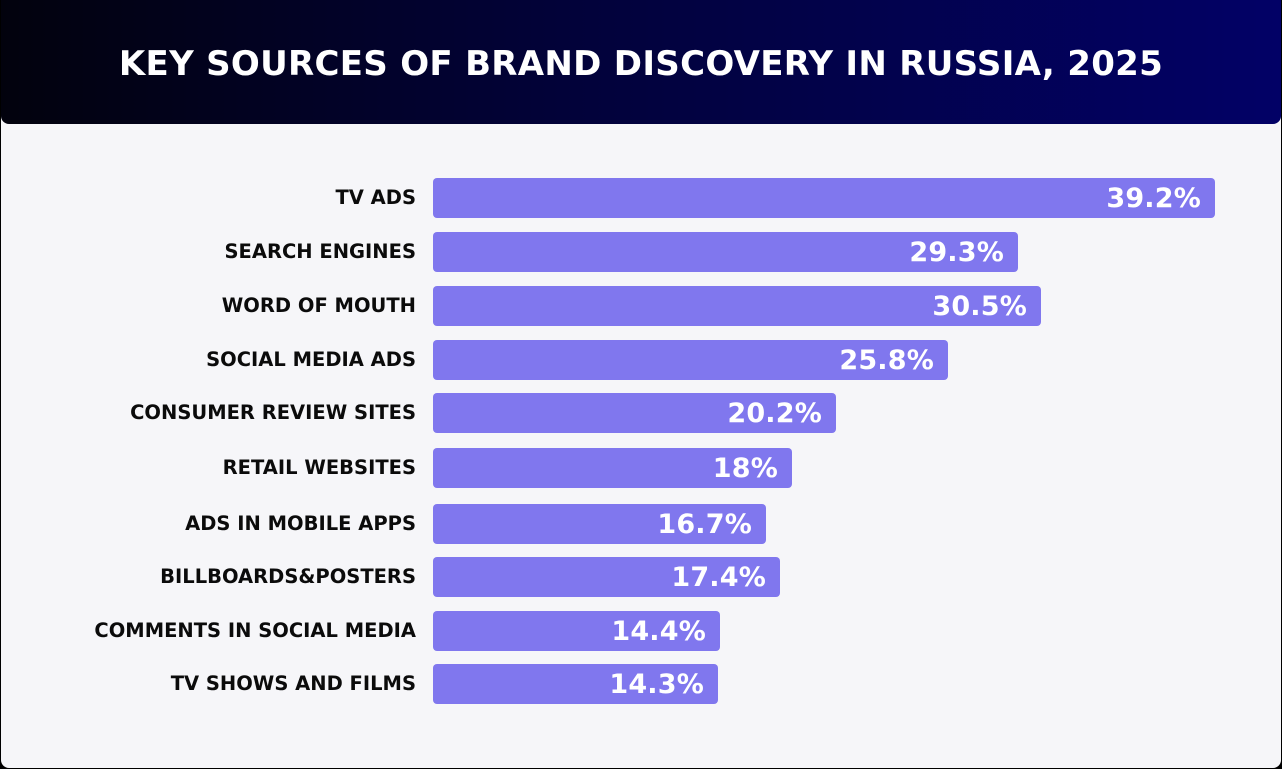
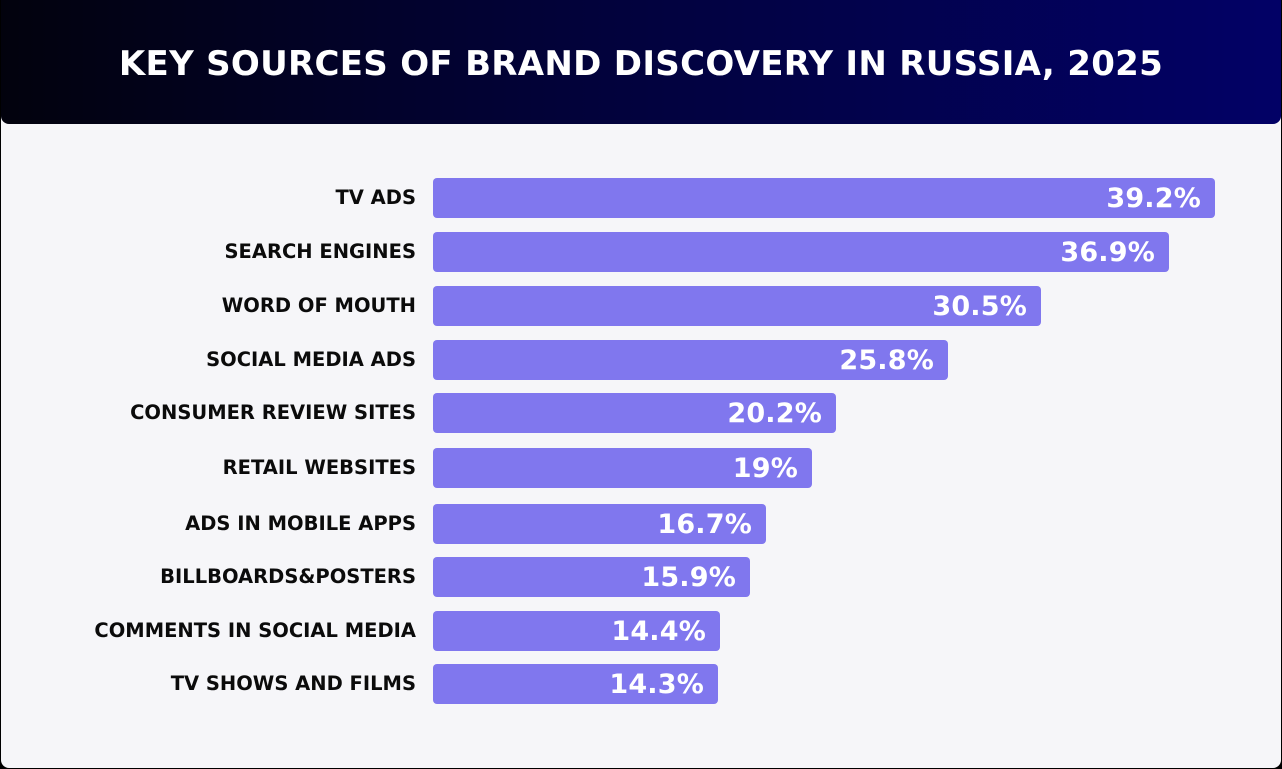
SEARCH ENGINES: 29.3% -> 36.9%
RETAIL WEBSITES: 18% -> 19%
BILLBOARDS&POSTERS: 17.4% -> 15.9%
